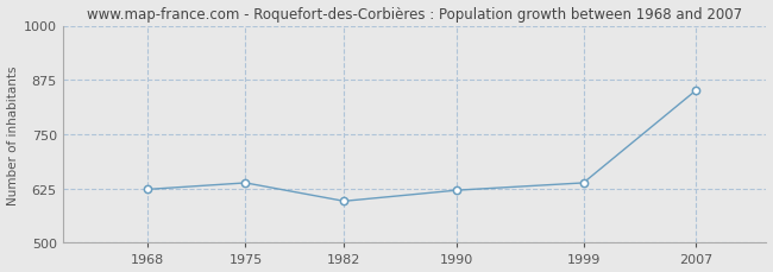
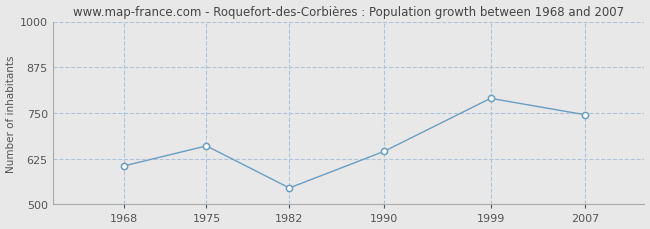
1968: 623 -> 605
1975: 638 -> 660
1982: 596 -> 545
1990: 621 -> 645
1999: 638 -> 790
2007: 851 -> 745
